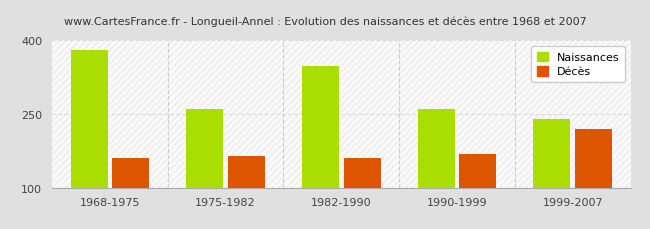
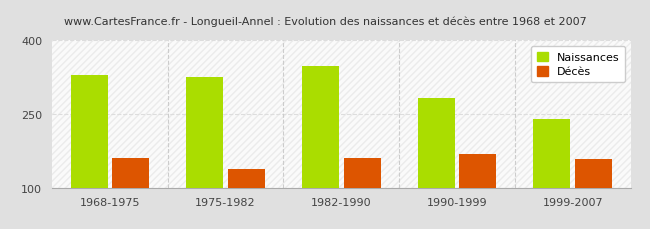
Naissances/1968-1975: 380 -> 330
Naissances/1975-1982: 260 -> 325
Décès/1975-1982: 165 -> 138
Naissances/1990-1999: 260 -> 282
Décès/1999-2007: 220 -> 158
